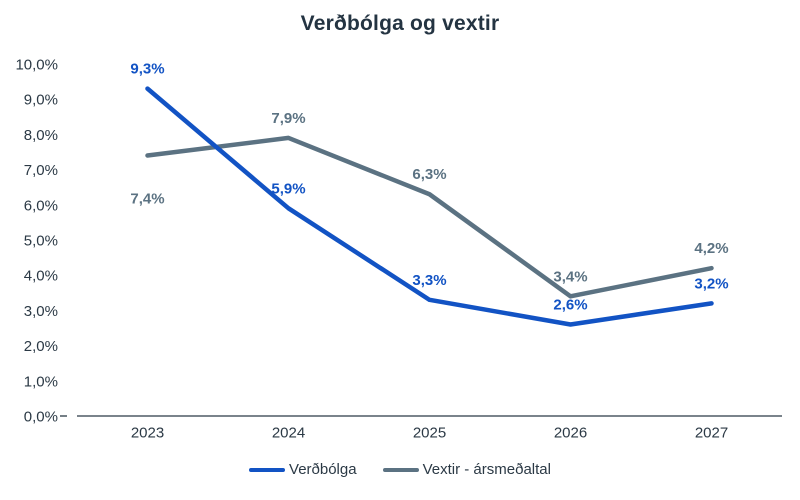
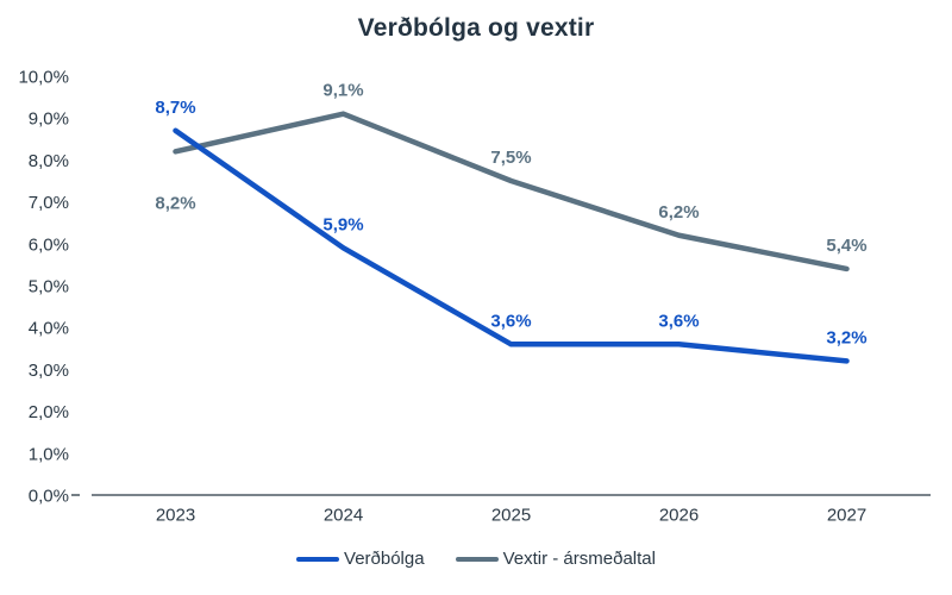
Verðbólga/2023: 9,3% -> 8,7%
Vextir - ársmeðaltal/2023: 7,4% -> 8,2%
Vextir - ársmeðaltal/2024: 7,9% -> 9,1%
Verðbólga/2025: 3,3% -> 3,6%
Vextir - ársmeðaltal/2025: 6,3% -> 7,5%
Verðbólga/2026: 2,6% -> 3,6%
Vextir - ársmeðaltal/2026: 3,4% -> 6,2%
Vextir - ársmeðaltal/2027: 4,2% -> 5,4%
